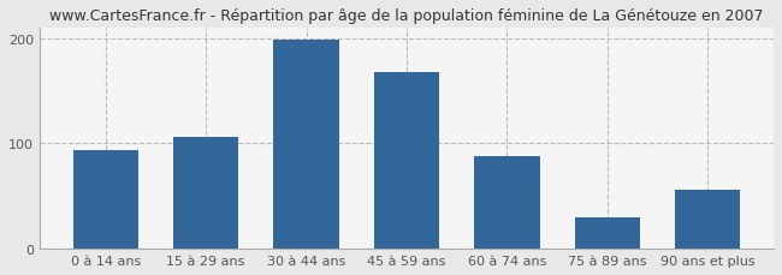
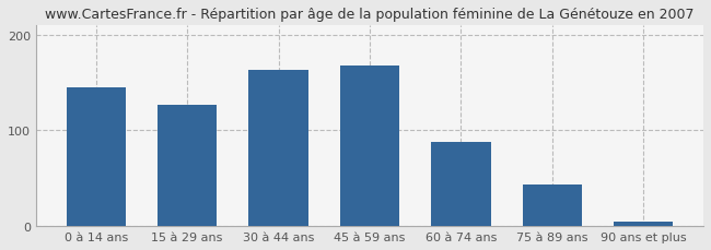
0 à 14 ans: 94 -> 145
15 à 29 ans: 106 -> 127
30 à 44 ans: 198 -> 163
75 à 89 ans: 30 -> 43
90 ans et plus: 56 -> 5
